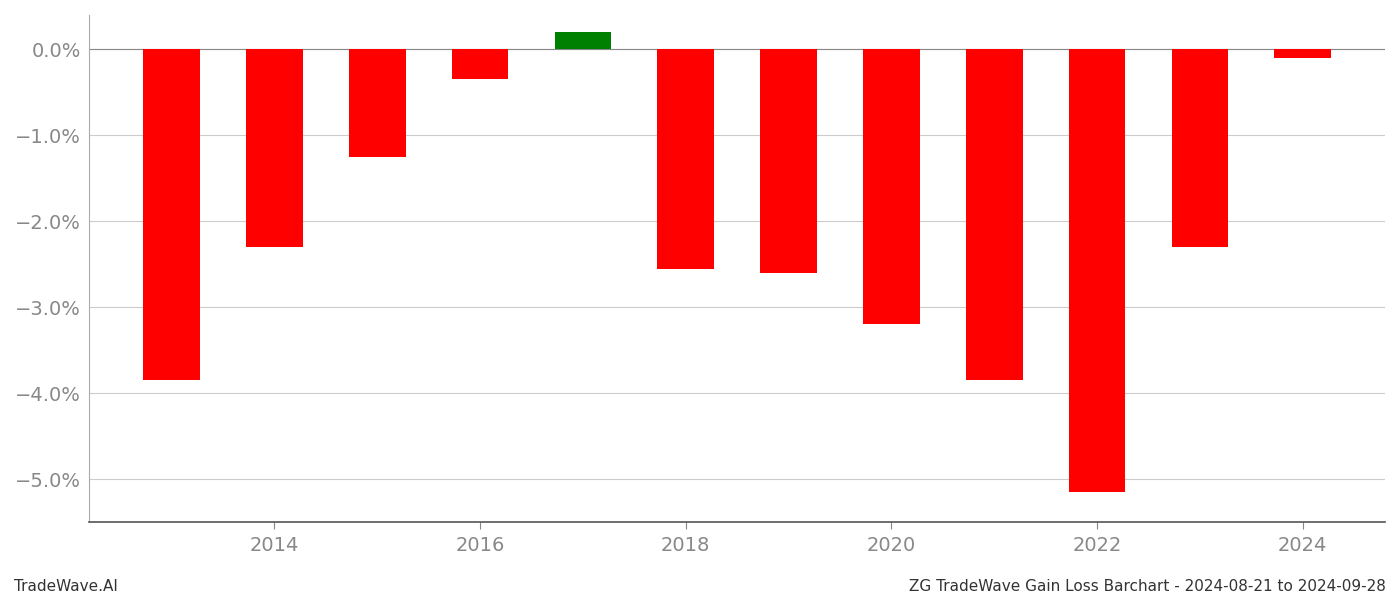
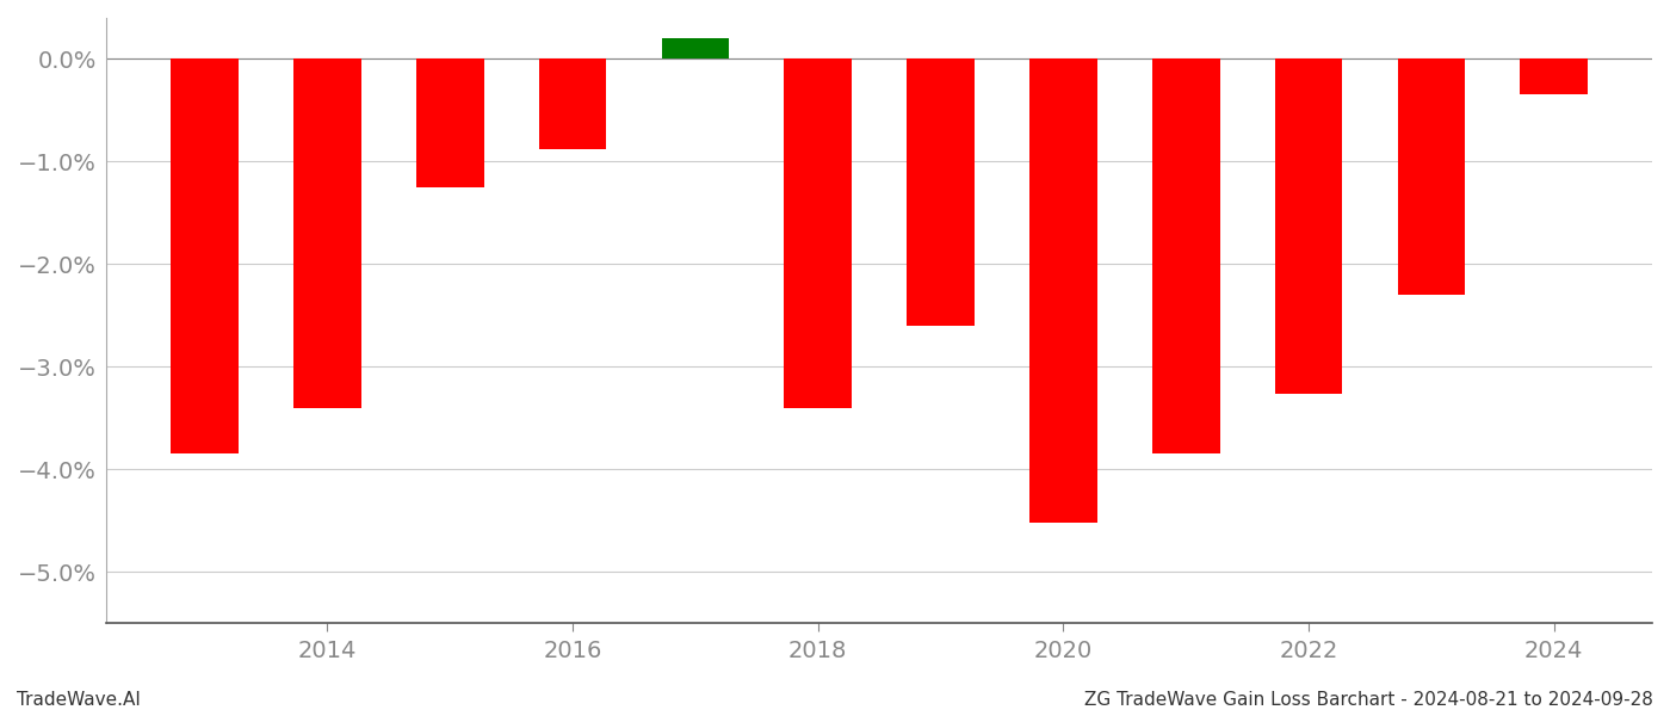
2014: -2.30% -> -3.40%
2016: -0.35% -> -0.88%
2018: -2.55% -> -3.40%
2020: -3.20% -> -4.52%
2022: -5.15% -> -3.26%
2024: -0.10% -> -0.34%
